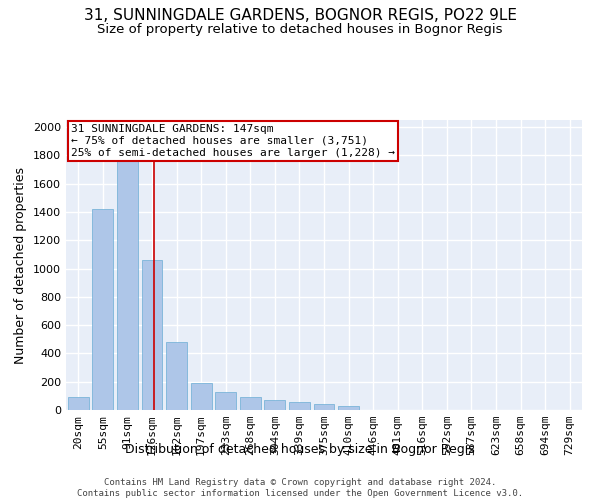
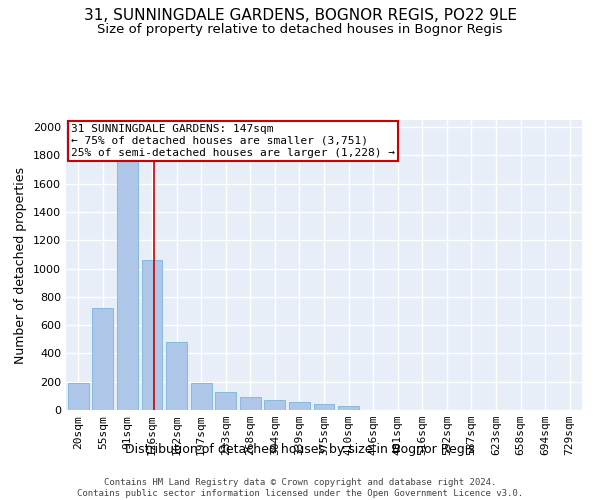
20sqm: 90 -> 190
55sqm: 1420 -> 720
